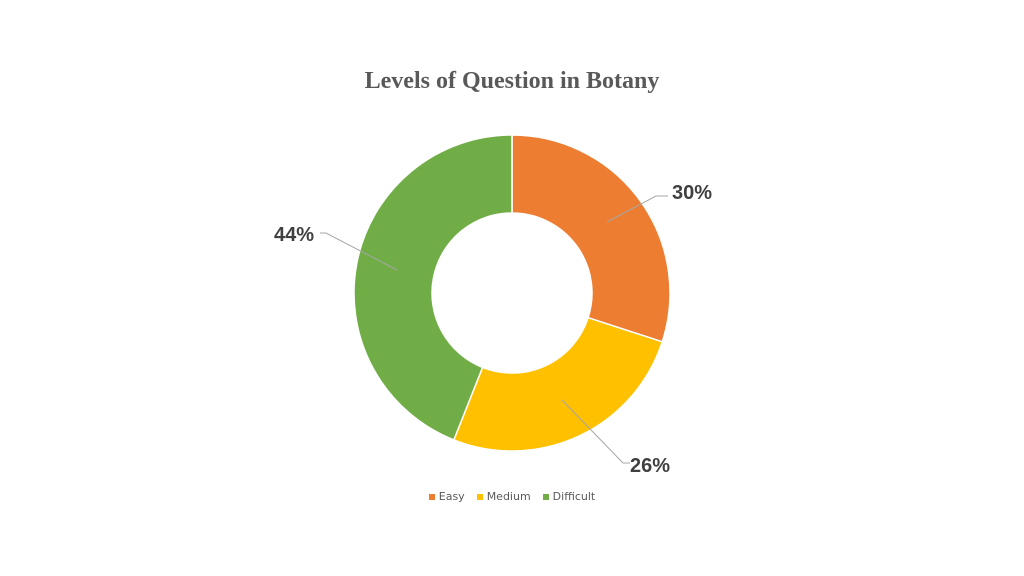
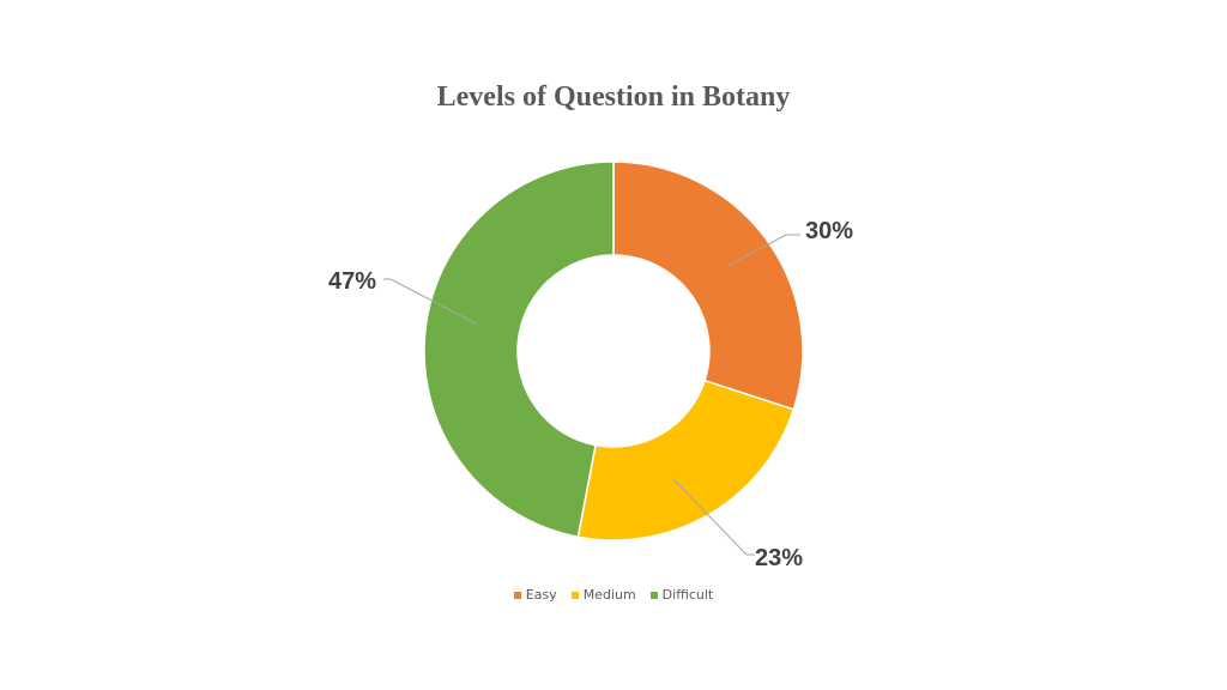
Medium: 26% -> 23%
Difficult: 44% -> 47%
